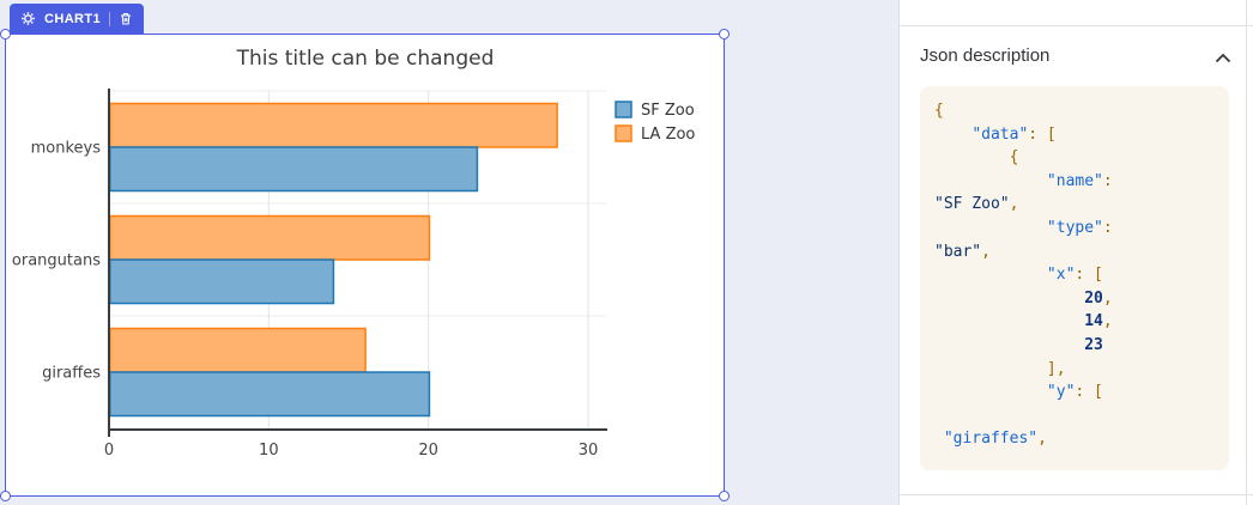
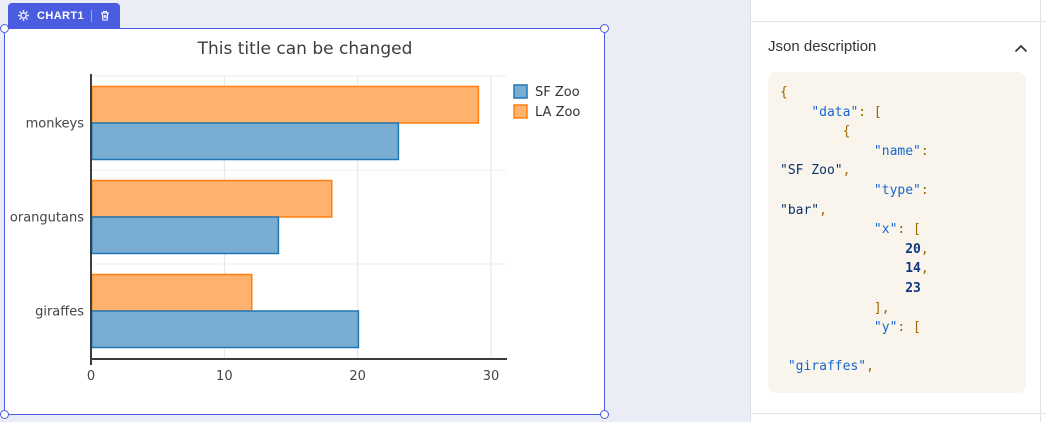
LA Zoo/monkeys: 28 -> 29
LA Zoo/orangutans: 20 -> 18
LA Zoo/giraffes: 16 -> 12
